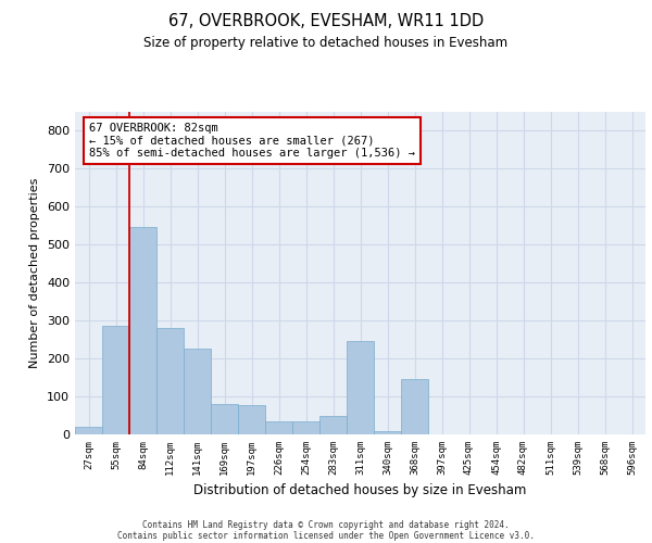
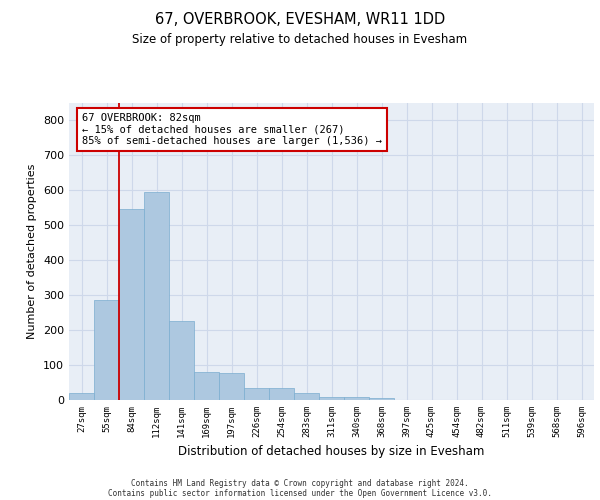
112sqm: 280 -> 595
283sqm: 50 -> 20
311sqm: 245 -> 10
368sqm: 145 -> 5
